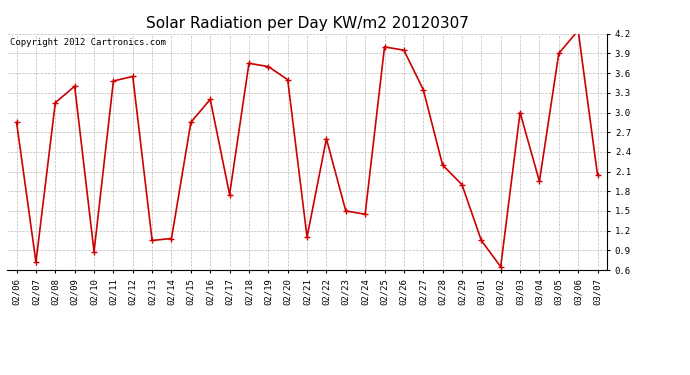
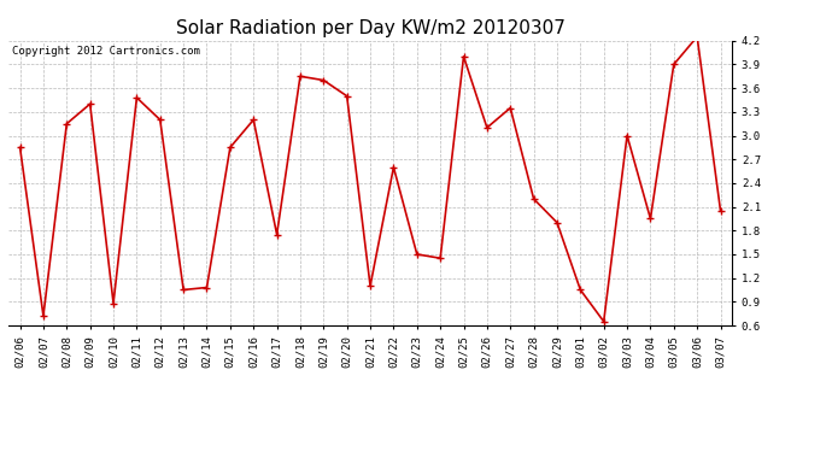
02/12: 3.55 -> 3.20
02/26: 3.95 -> 3.10
